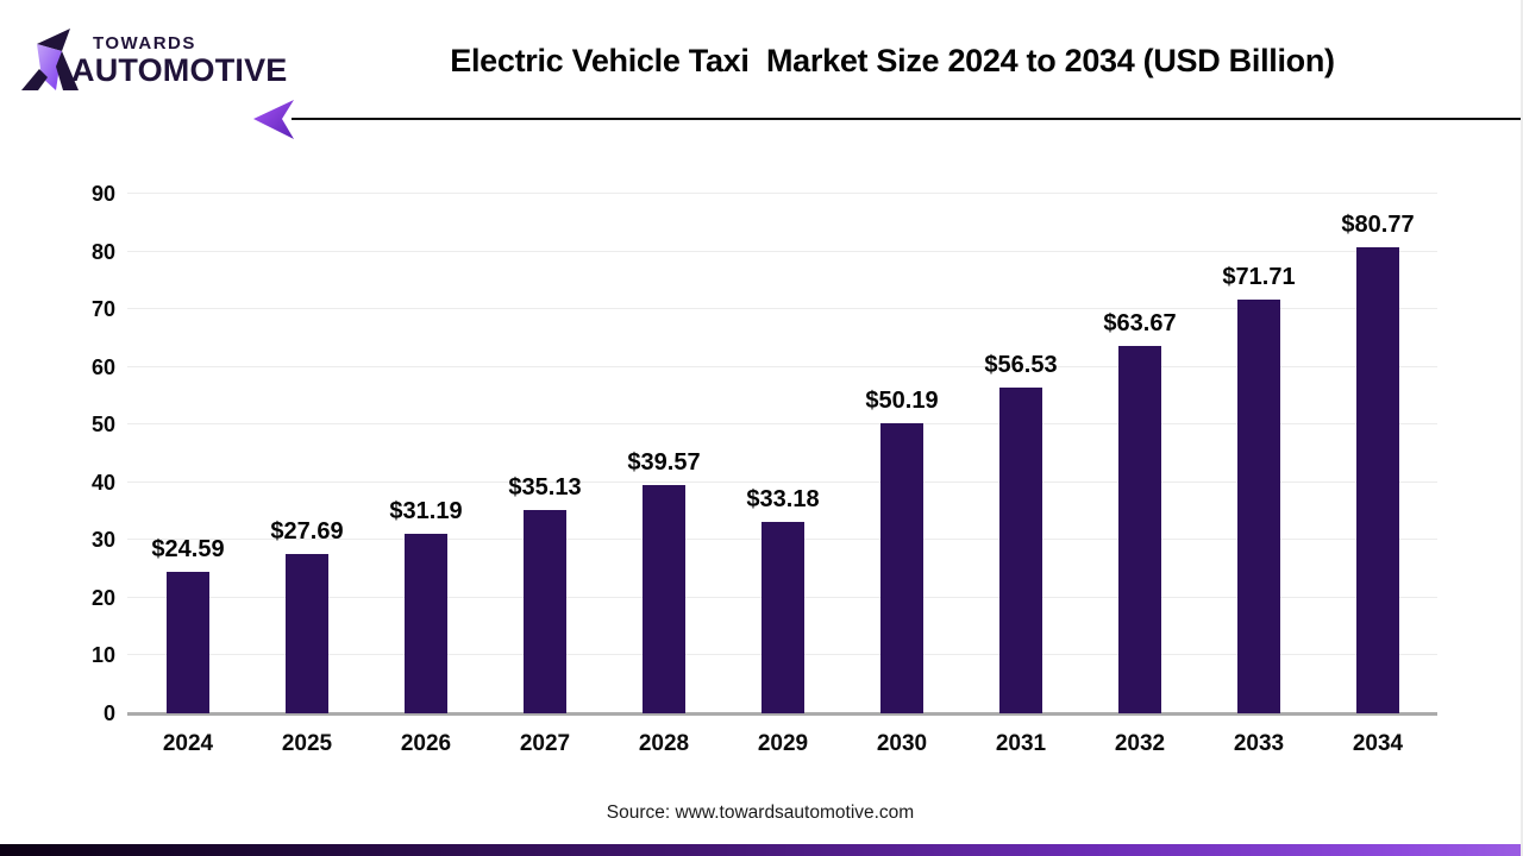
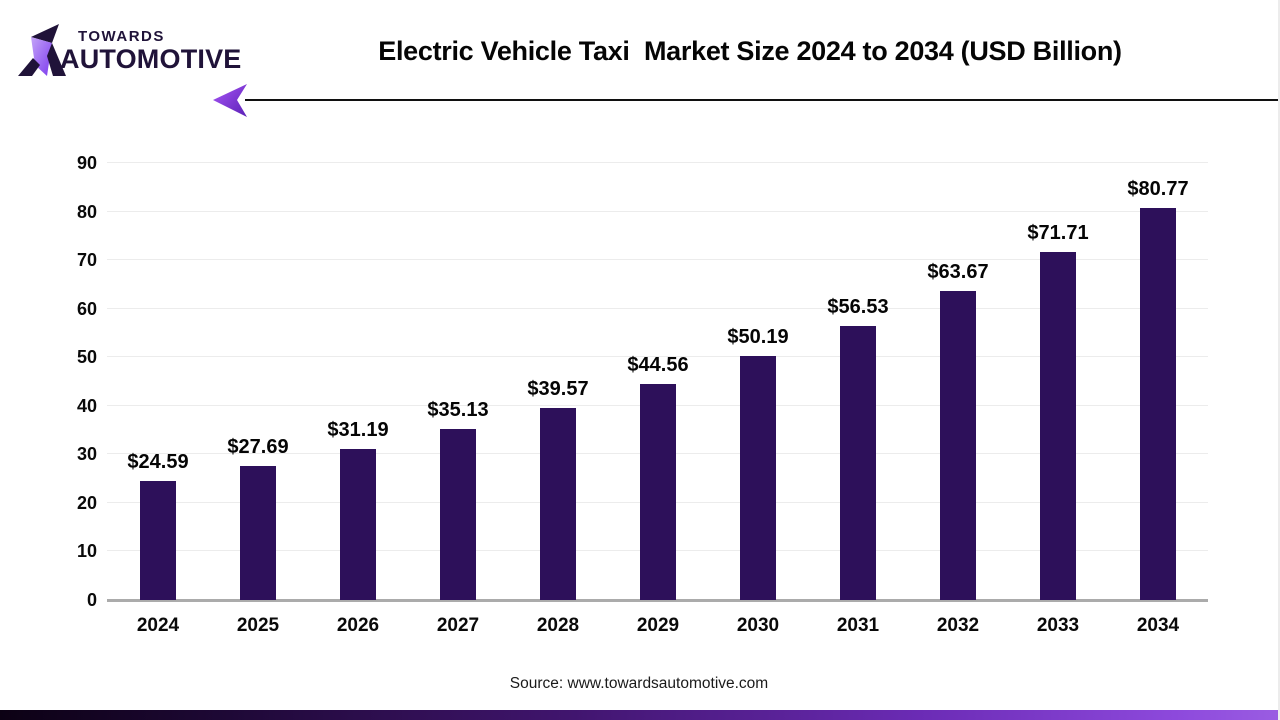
2029: $33.18 -> $44.56
